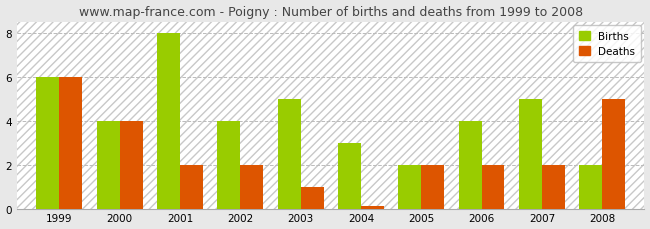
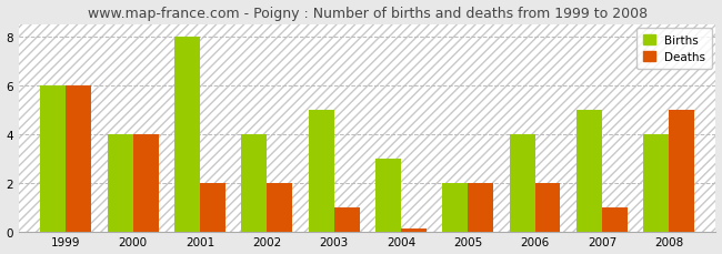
Deaths/2007: 2.00 -> 1.00
Births/2008: 2 -> 4
